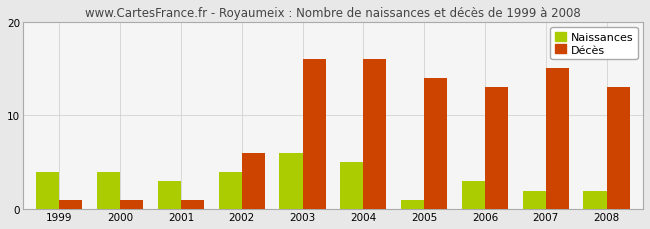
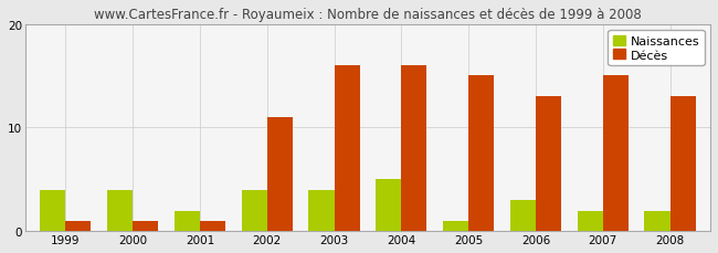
Naissances/2001: 3 -> 2
Décès/2002: 6 -> 11
Naissances/2003: 6 -> 4
Décès/2005: 14 -> 15
